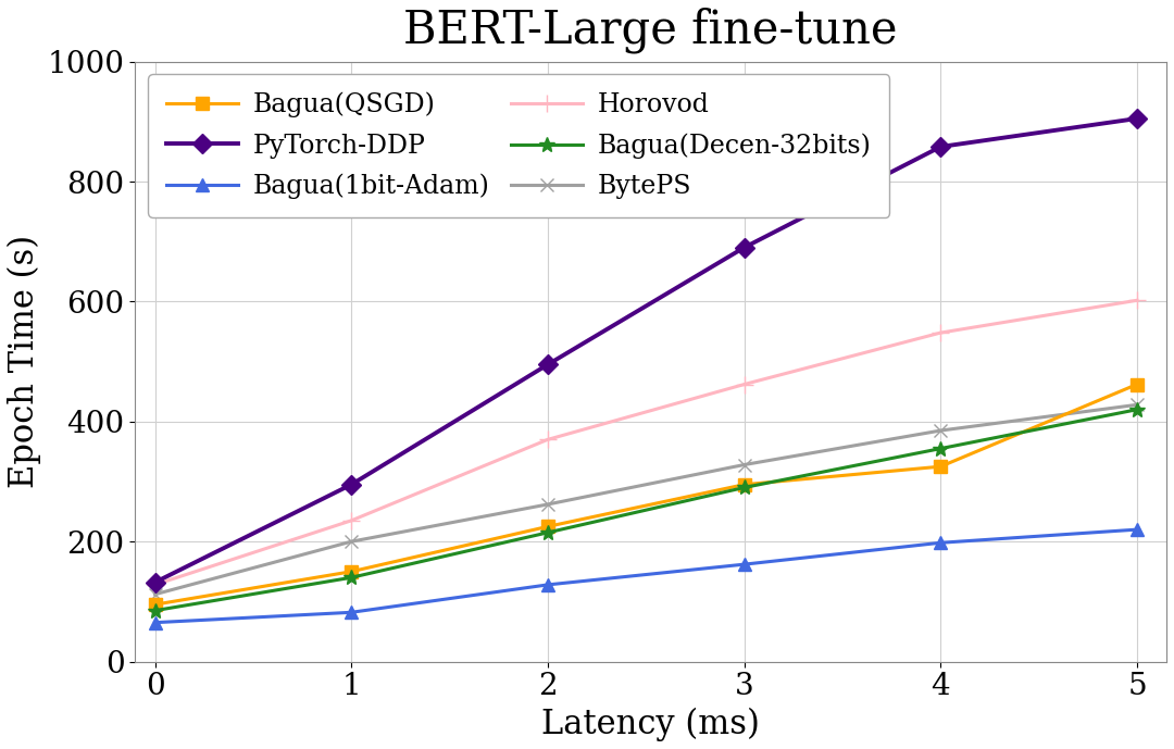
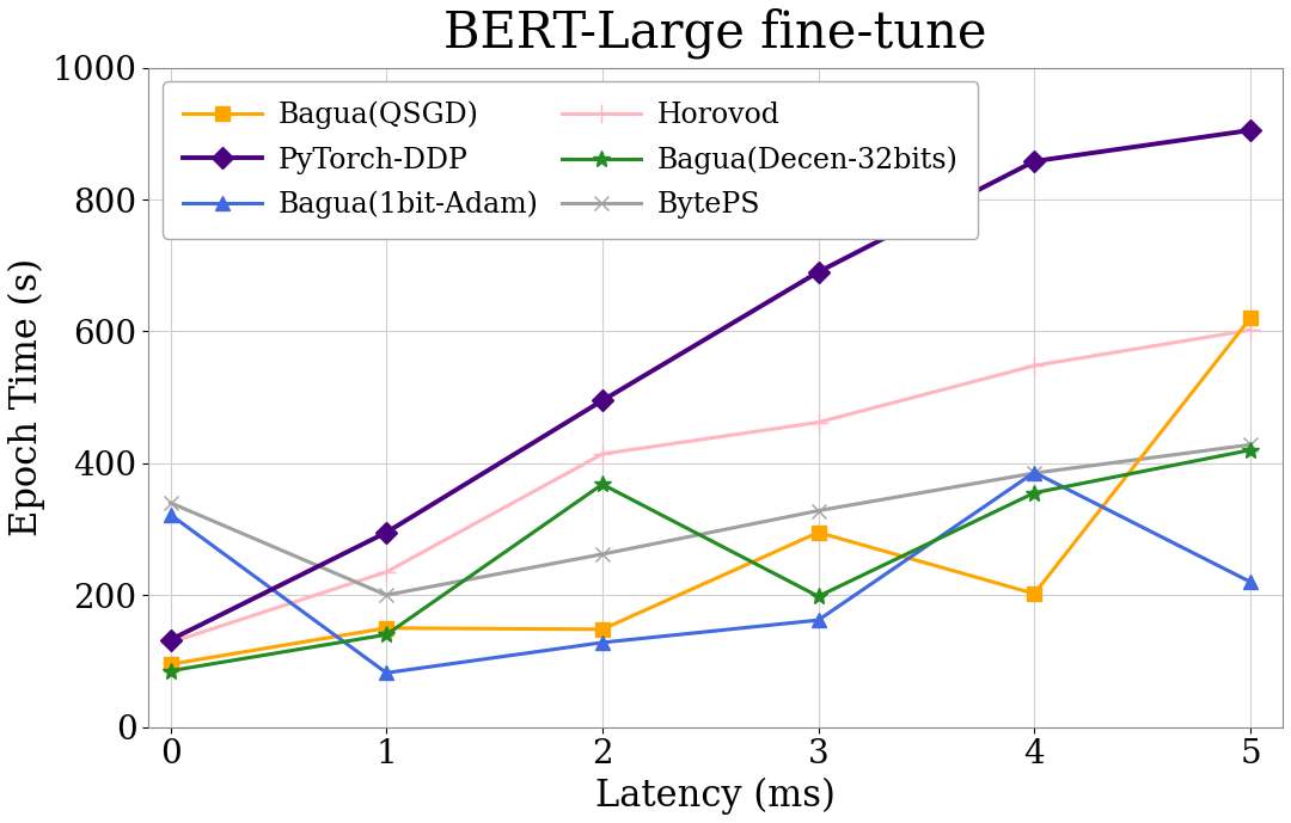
Bagua(1bit-Adam)/0: 65 -> 322
BytePS/0: 112 -> 340
Bagua(QSGD)/2: 225 -> 148
Bagua(Decen-32bits)/2: 215 -> 368
Horovod/2: 370 -> 414
Bagua(Decen-32bits)/3: 290 -> 198
Bagua(QSGD)/4: 325 -> 202
Bagua(1bit-Adam)/4: 198 -> 386
Bagua(QSGD)/5: 462 -> 620
